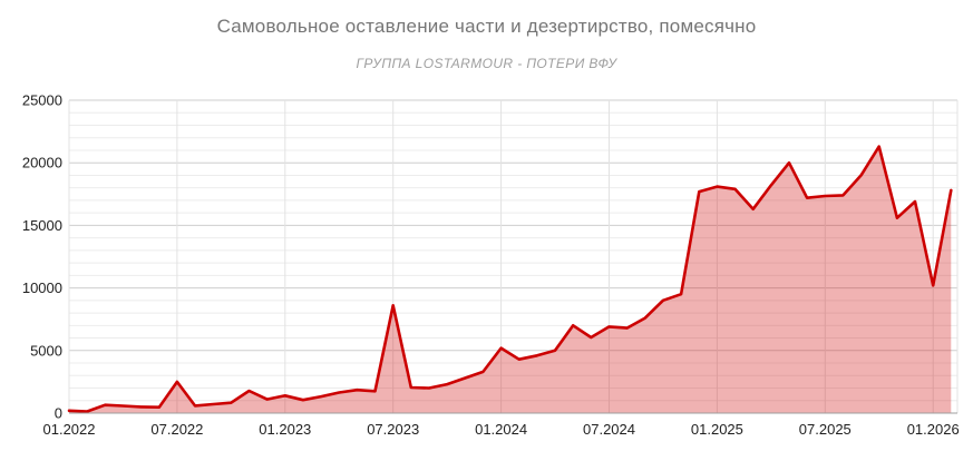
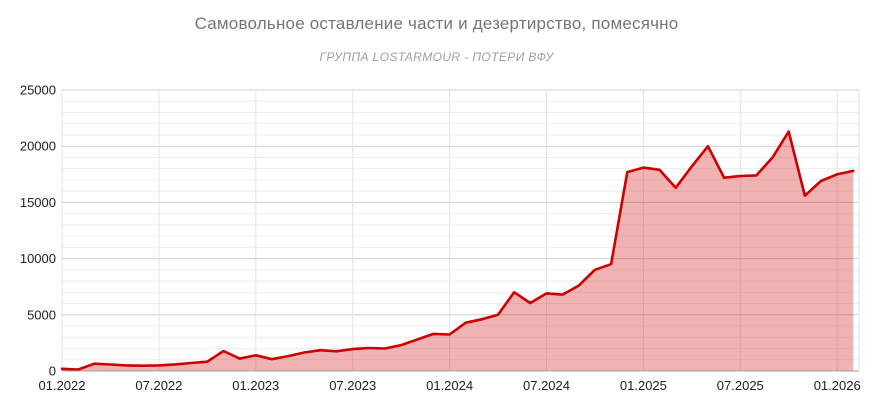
07.2022: 2500 -> 500
07.2023: 8600 -> 2000
01.2024: 5200 -> 3200
01.2026: 10200 -> 17500
